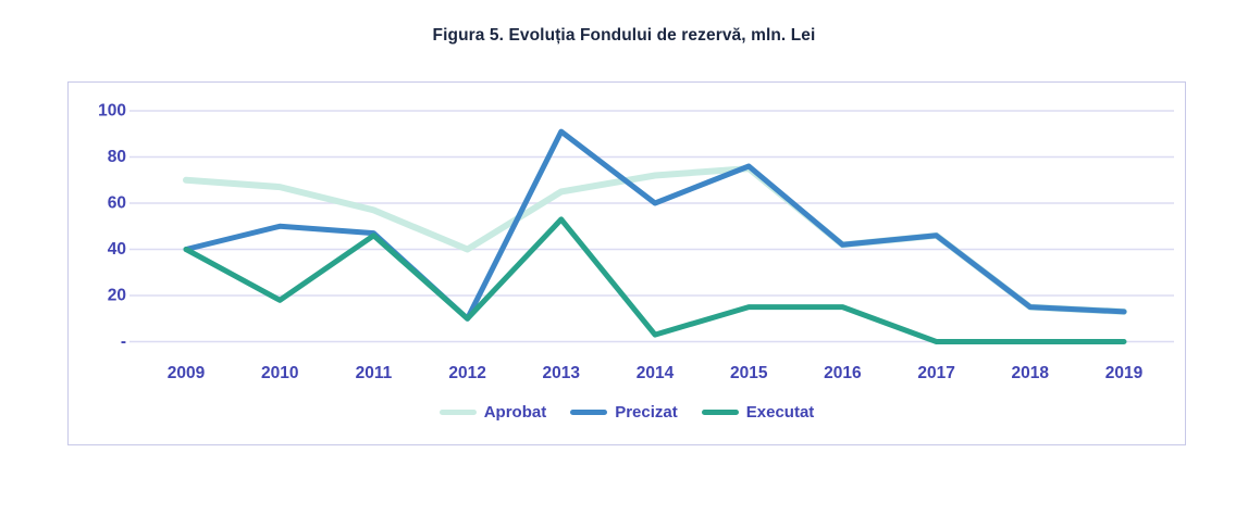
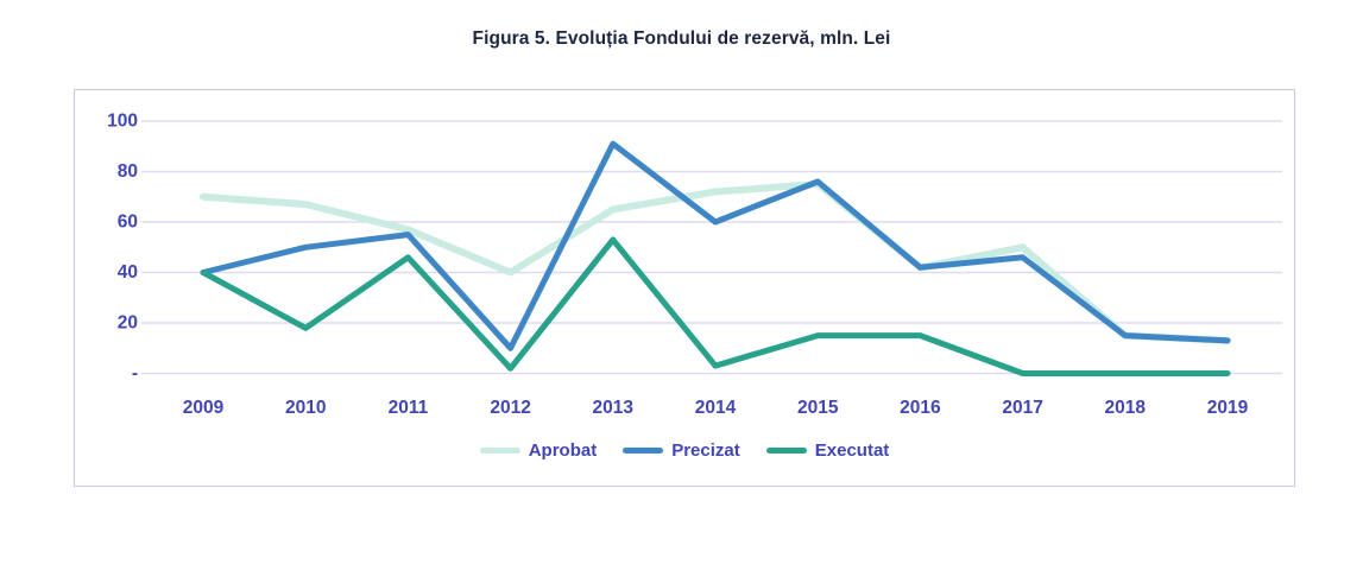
Precizat/2011: 47 -> 55
Executat/2012: 10 -> 2
Aprobat/2017: 46 -> 50
